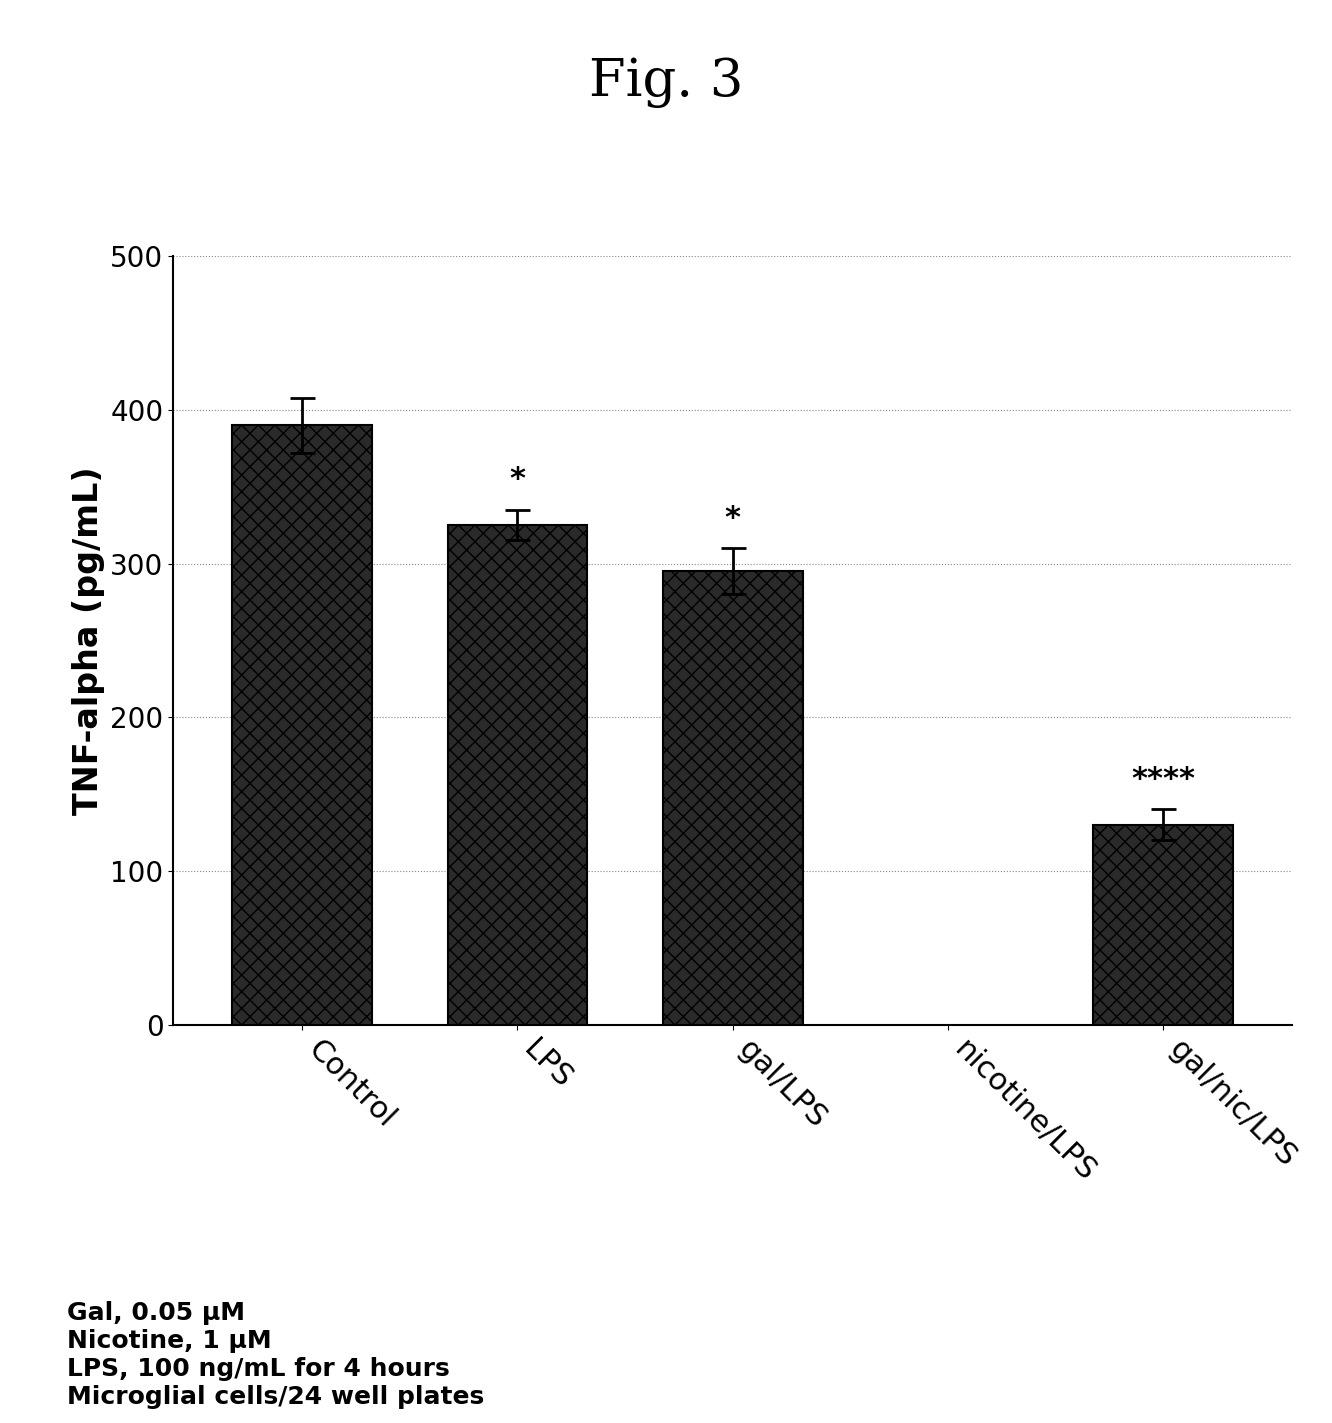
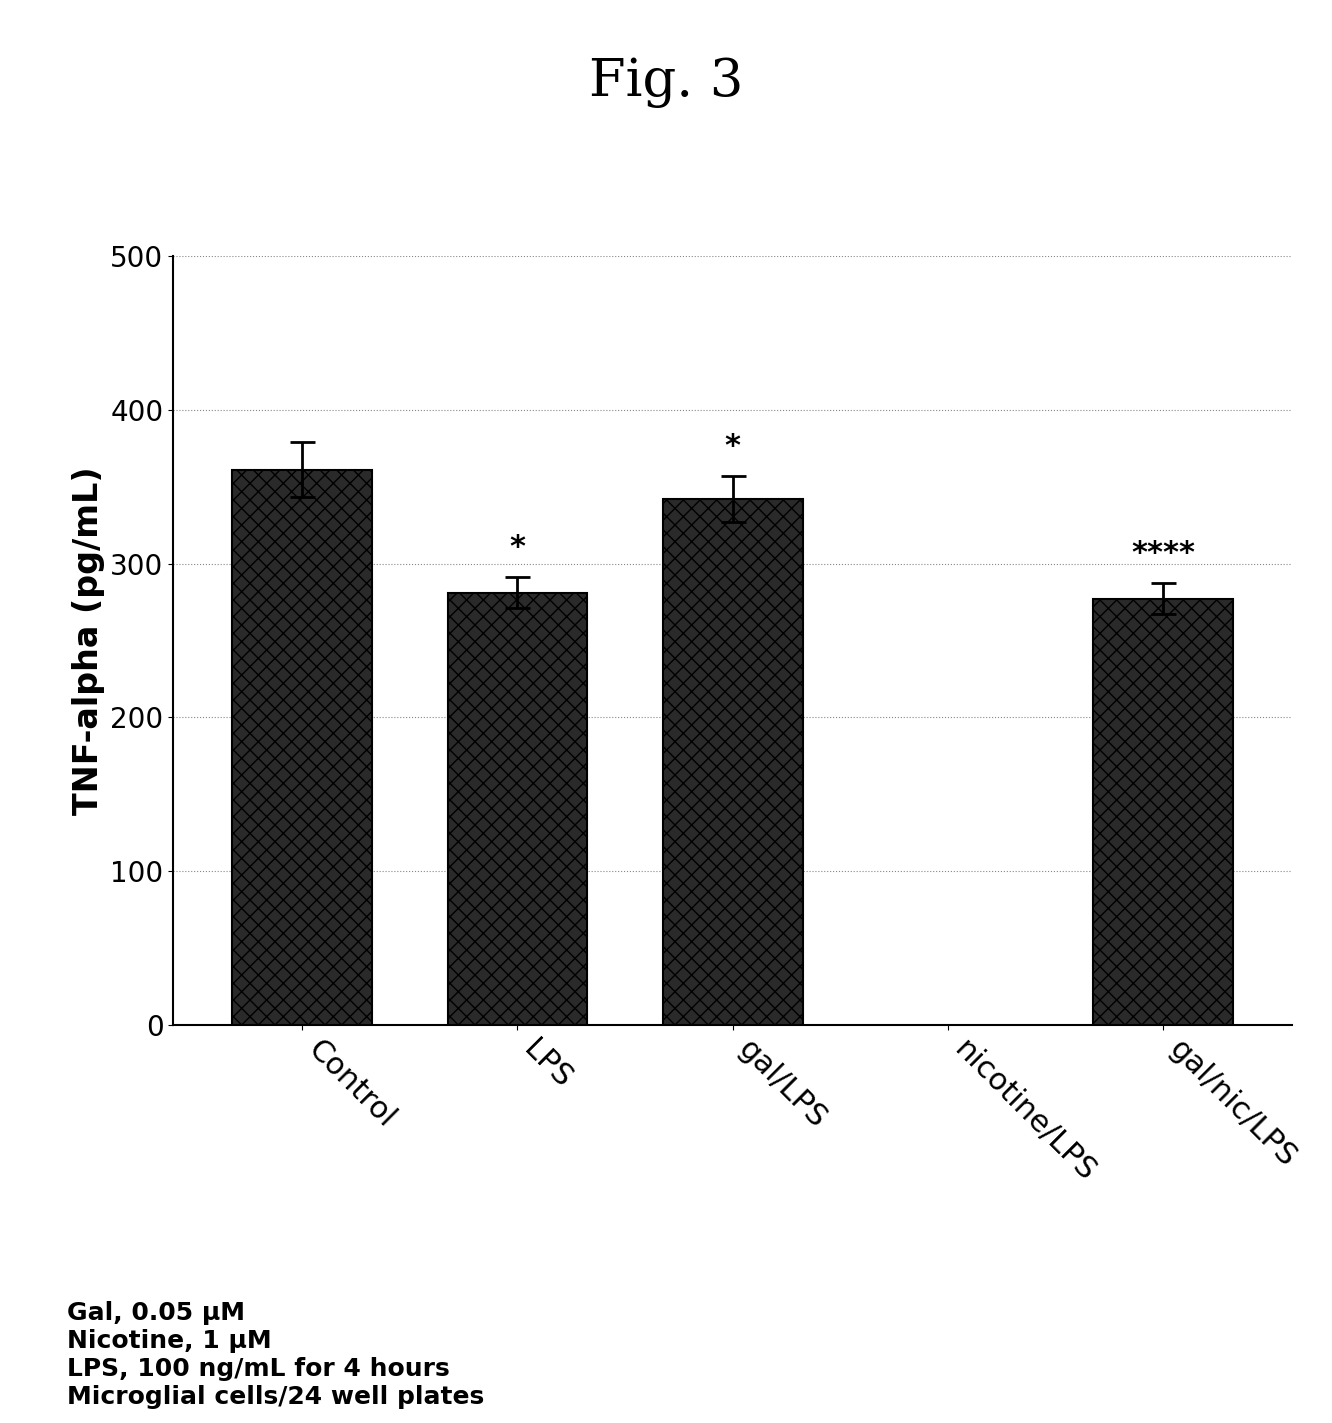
Control: 390 -> 361
LPS: 325 -> 281
gal/LPS: 295 -> 342
gal/nic/LPS: 130 -> 277
